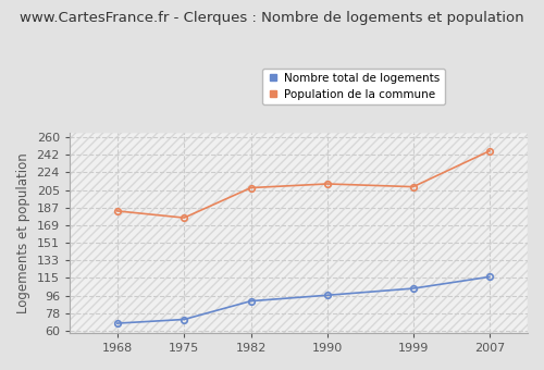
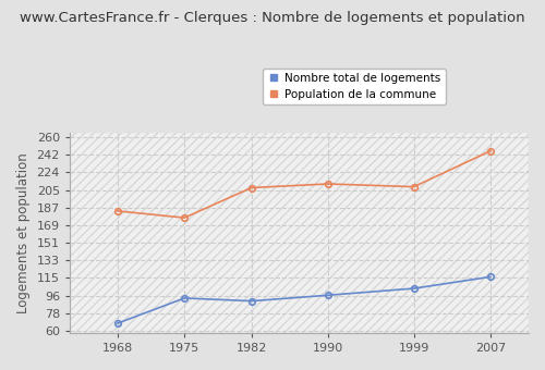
Nombre total de logements/1975: 72 -> 94
